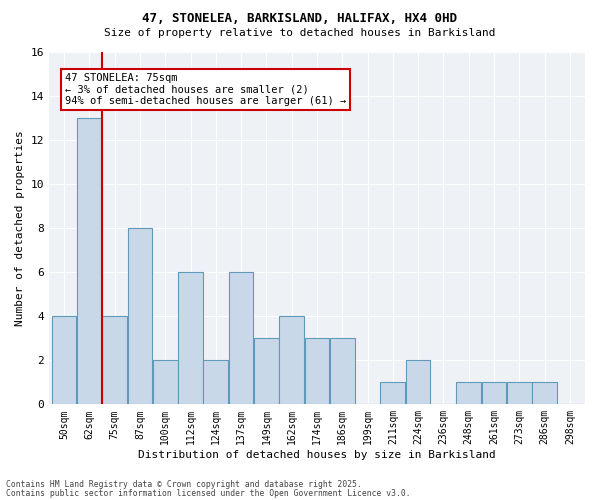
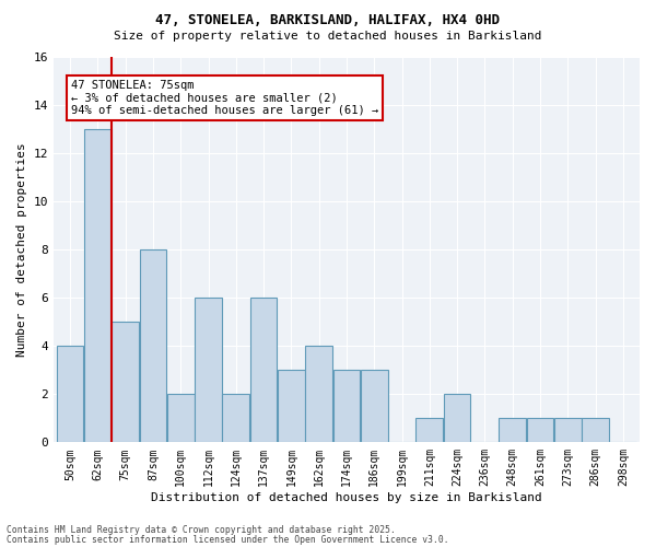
75sqm: 4 -> 5
